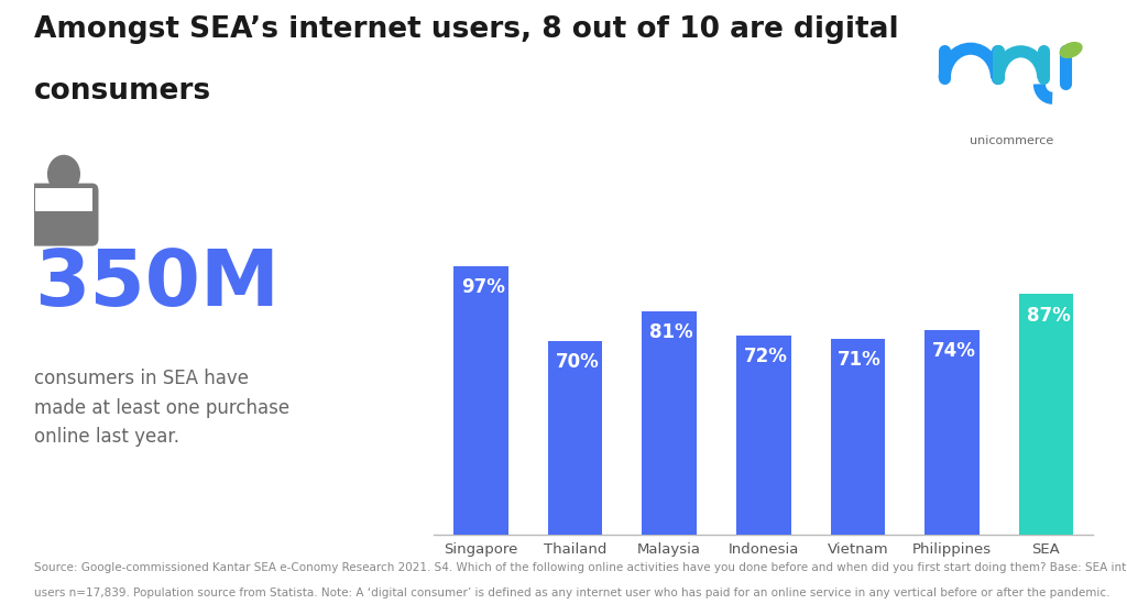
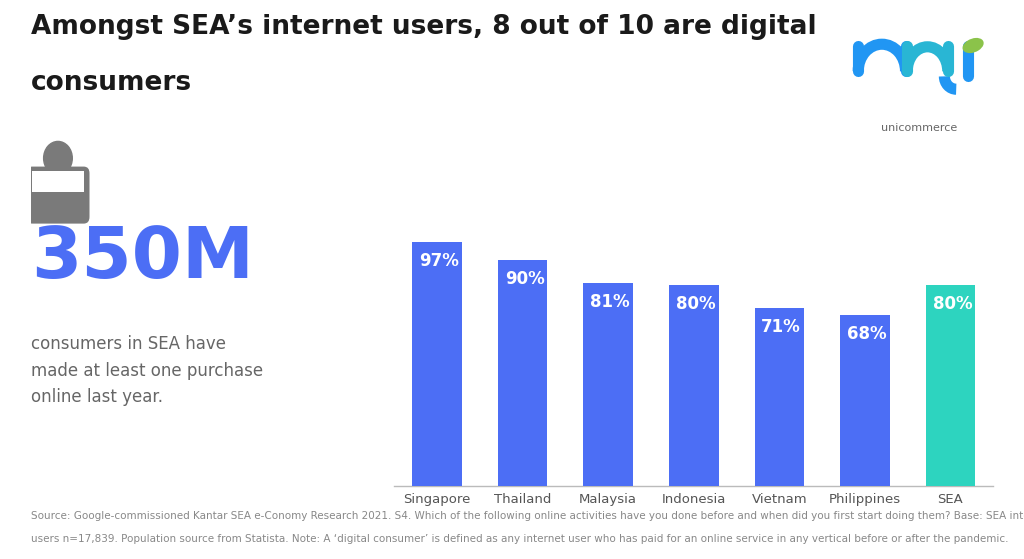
Thailand: 70% -> 90%
Indonesia: 72% -> 80%
Philippines: 74% -> 68%
SEA: 87% -> 80%
